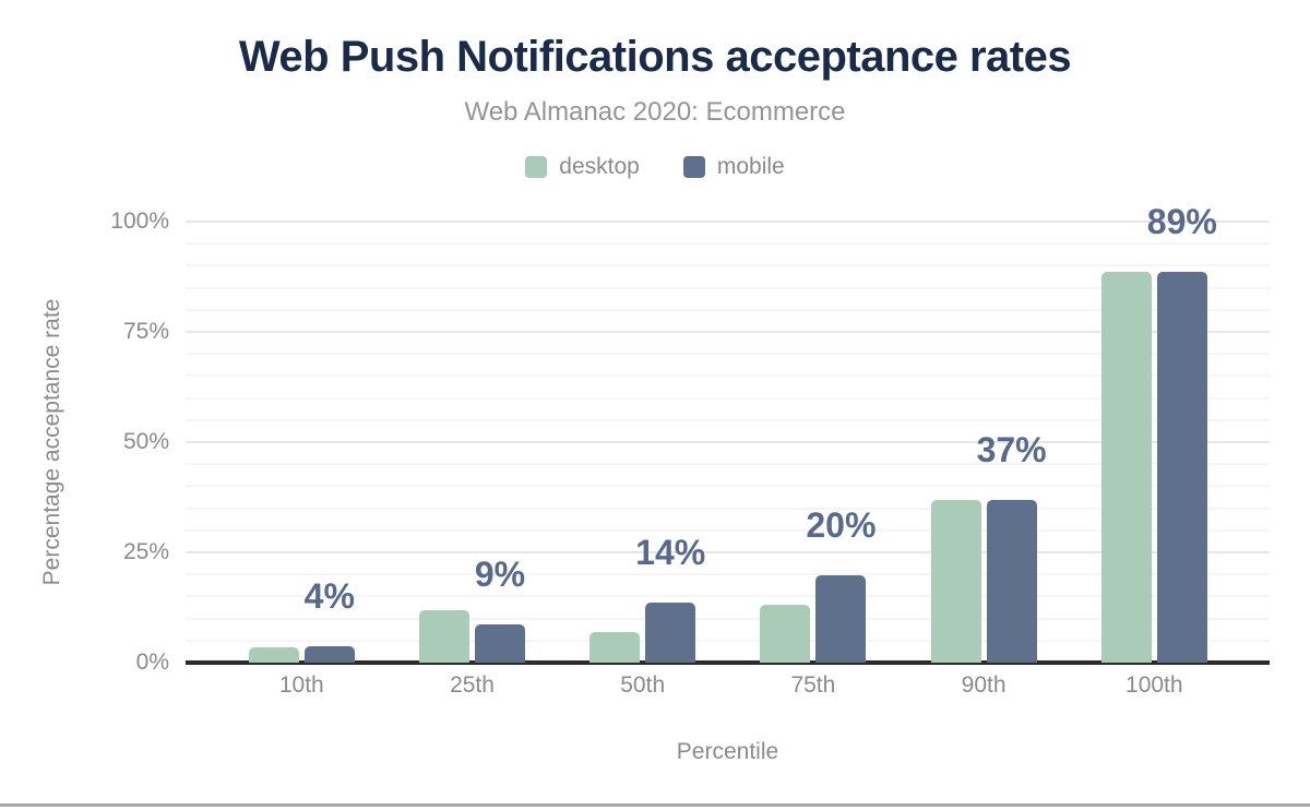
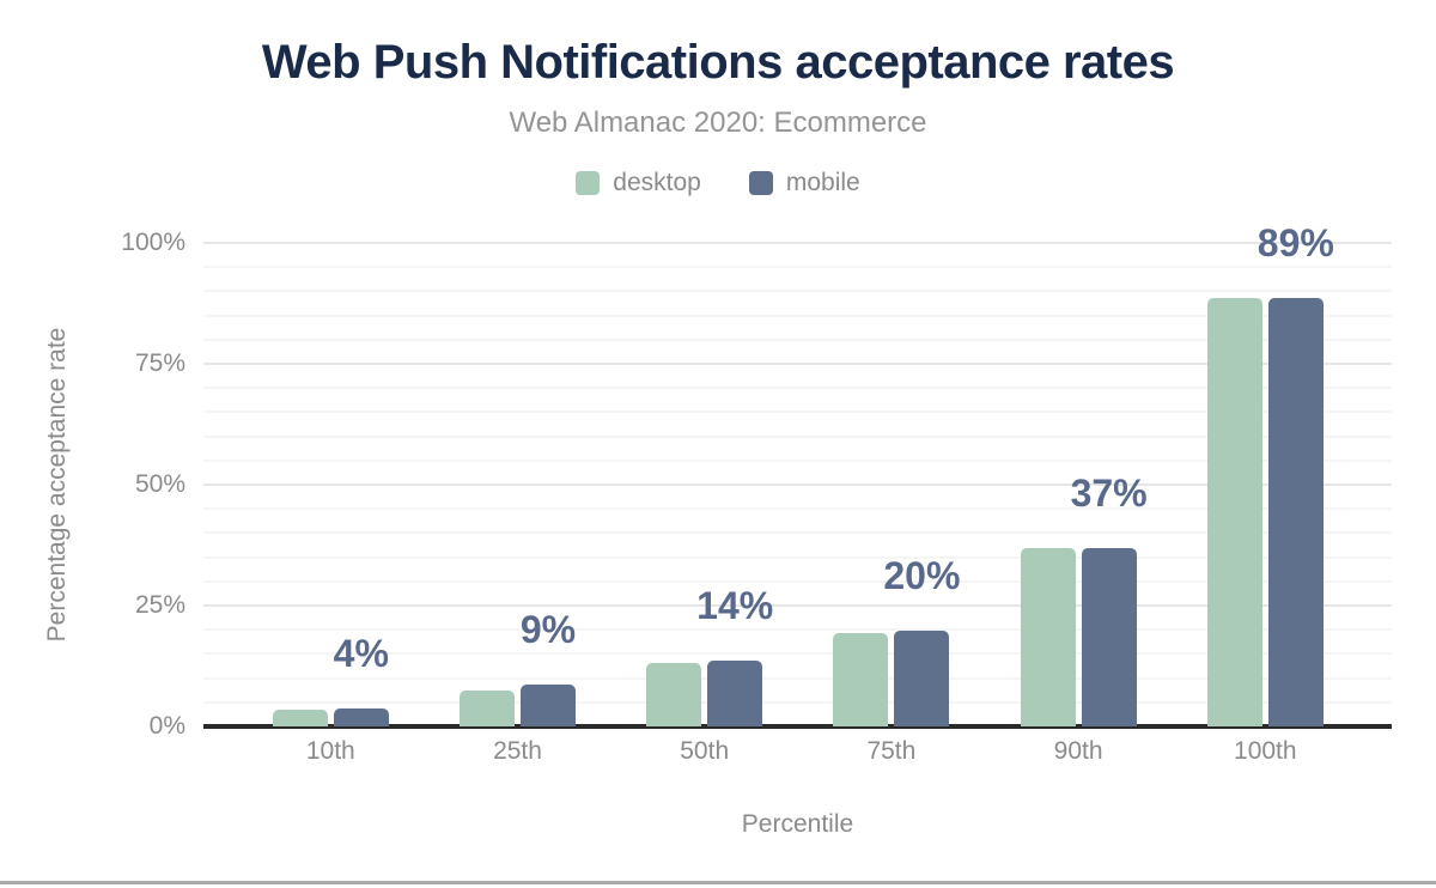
desktop/25th: 12% -> 8%
desktop/50th: 7% -> 13%
desktop/75th: 13% -> 19%
